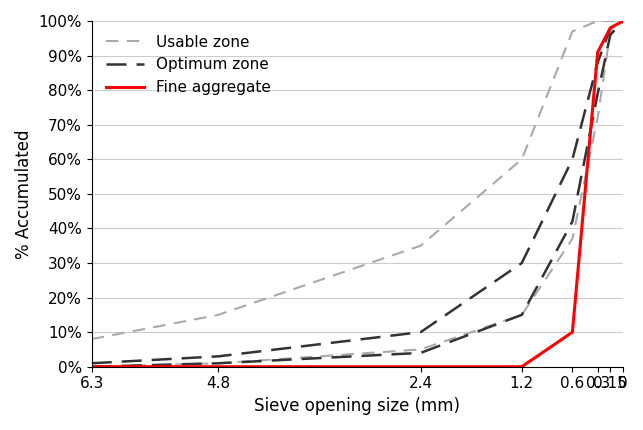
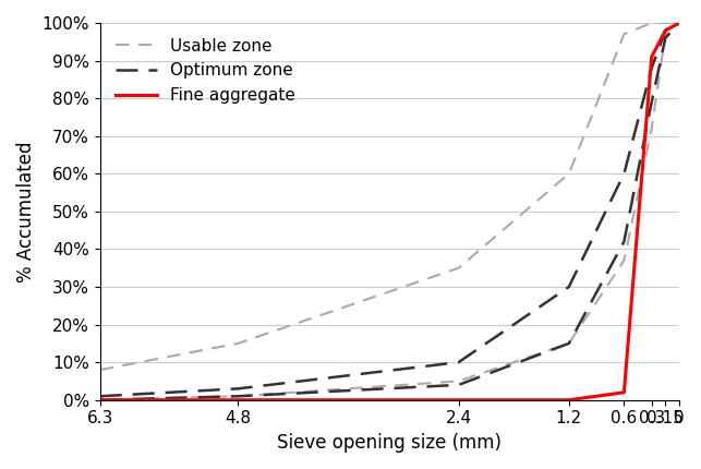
Fine aggregate/0.6: 10% -> 2%
